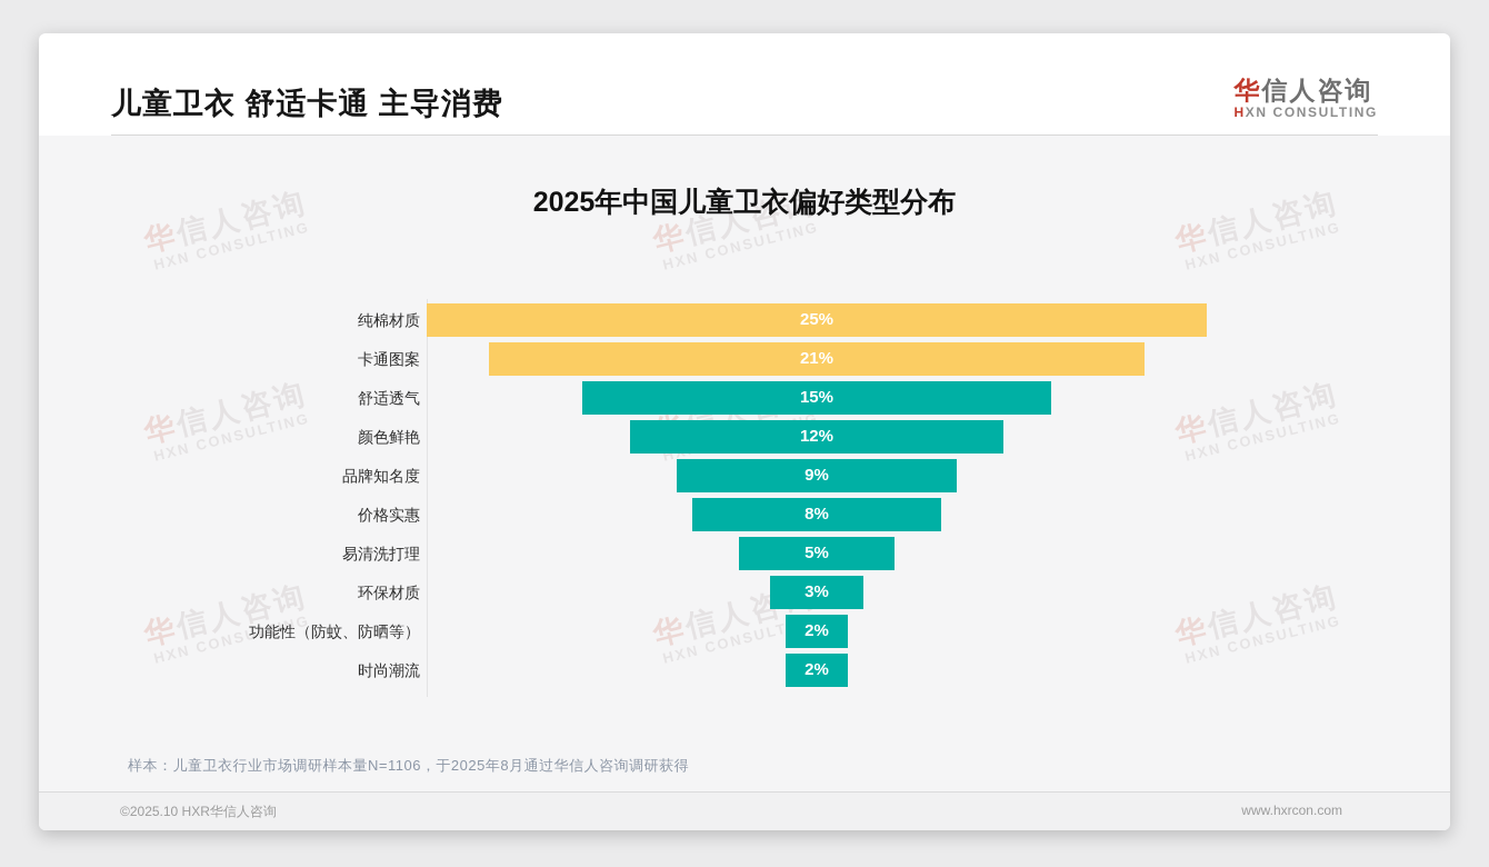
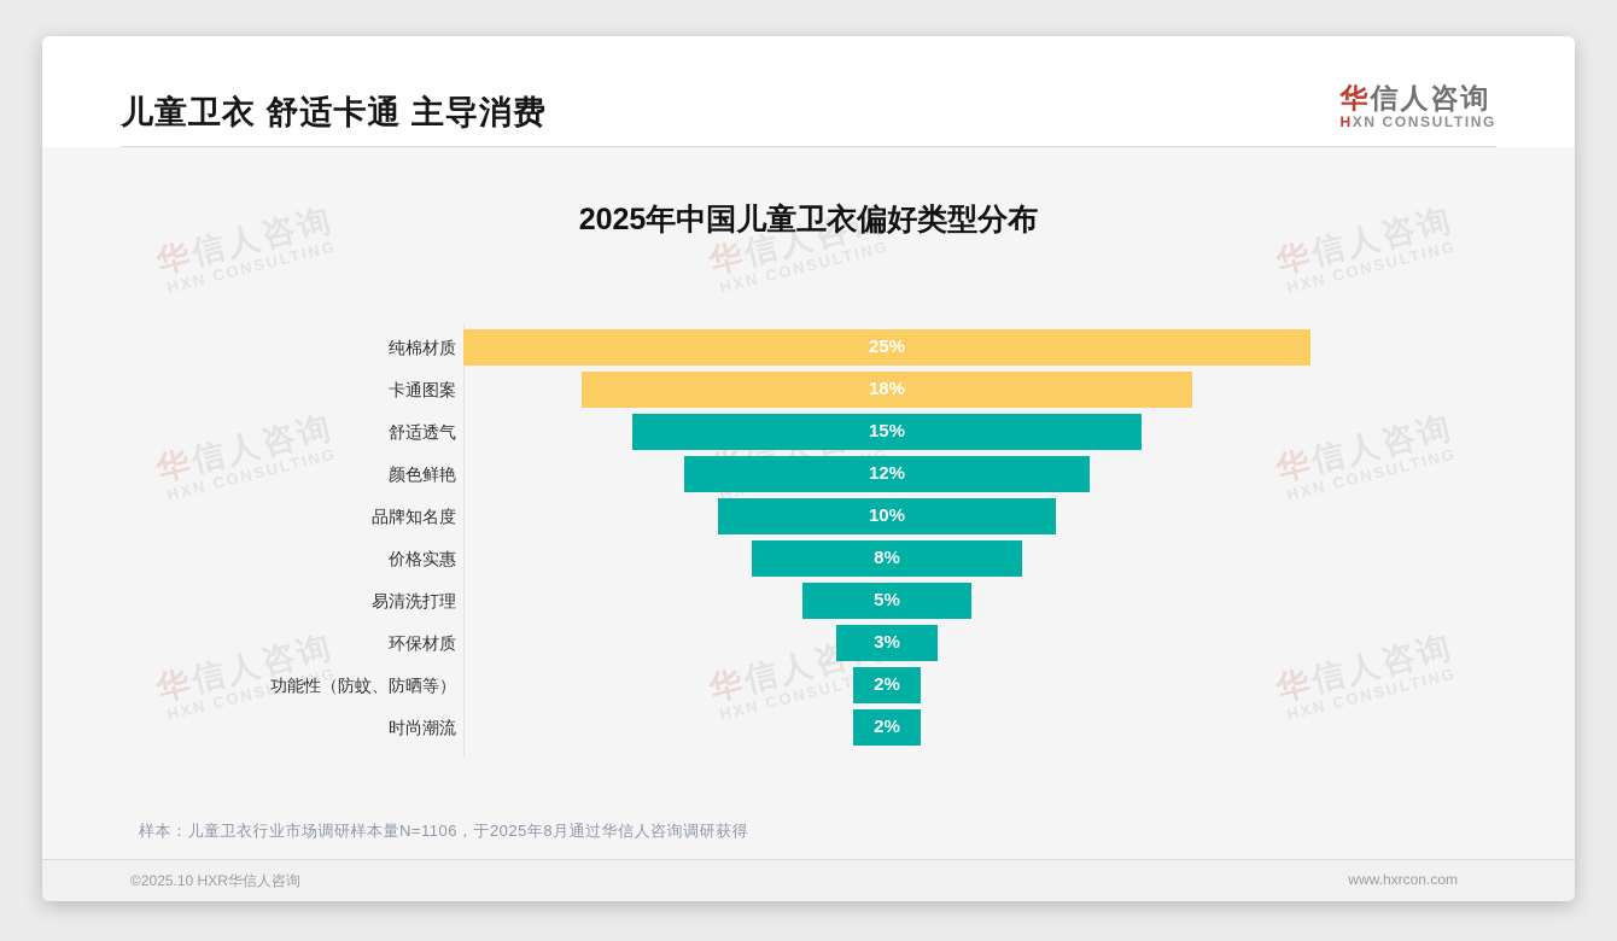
卡通图案: 21% -> 18%
品牌知名度: 9% -> 10%
